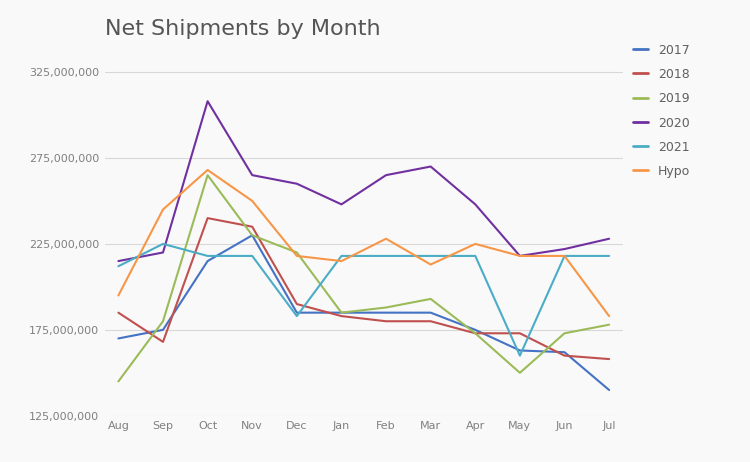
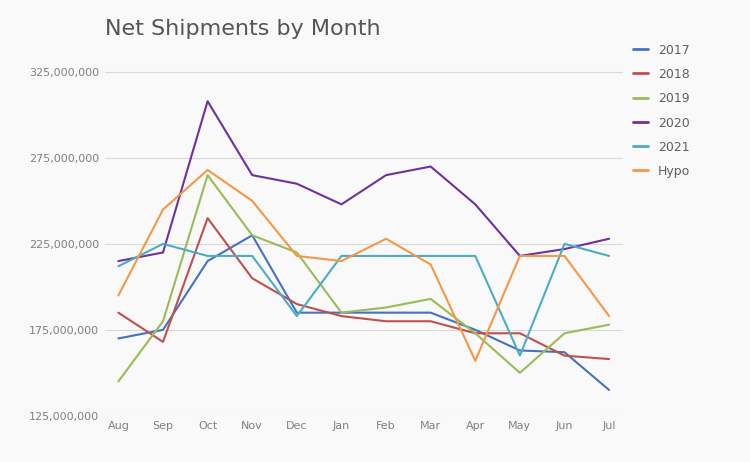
2018/Nov: 235,000,000 -> 205,000,000
Hypo/Apr: 225,000,000 -> 157,000,000
2021/Jun: 218,000,000 -> 225,000,000
